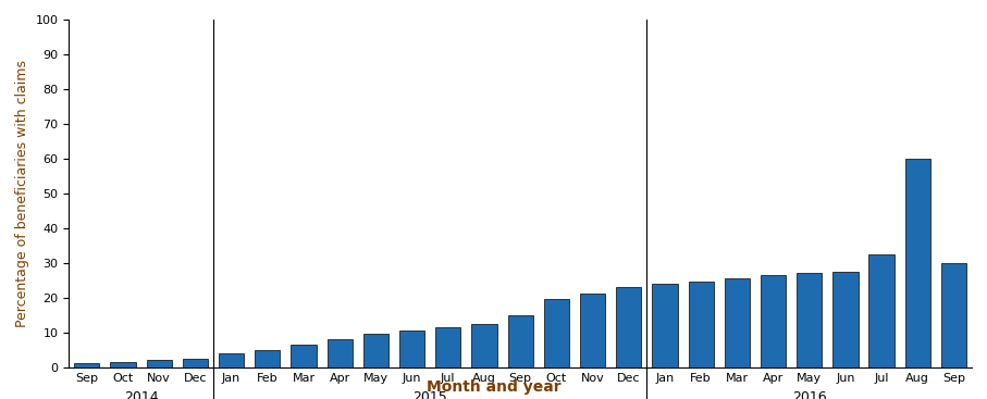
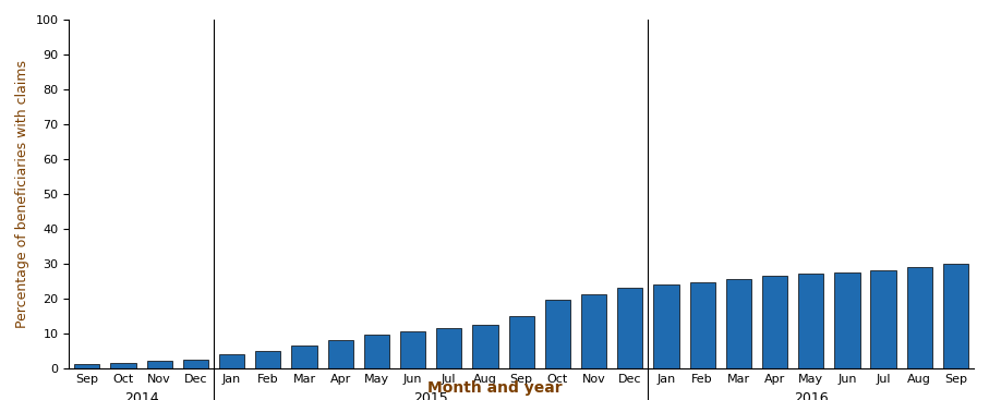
Jul: 32.5 -> 28.0
Aug: 60.0 -> 29.0
